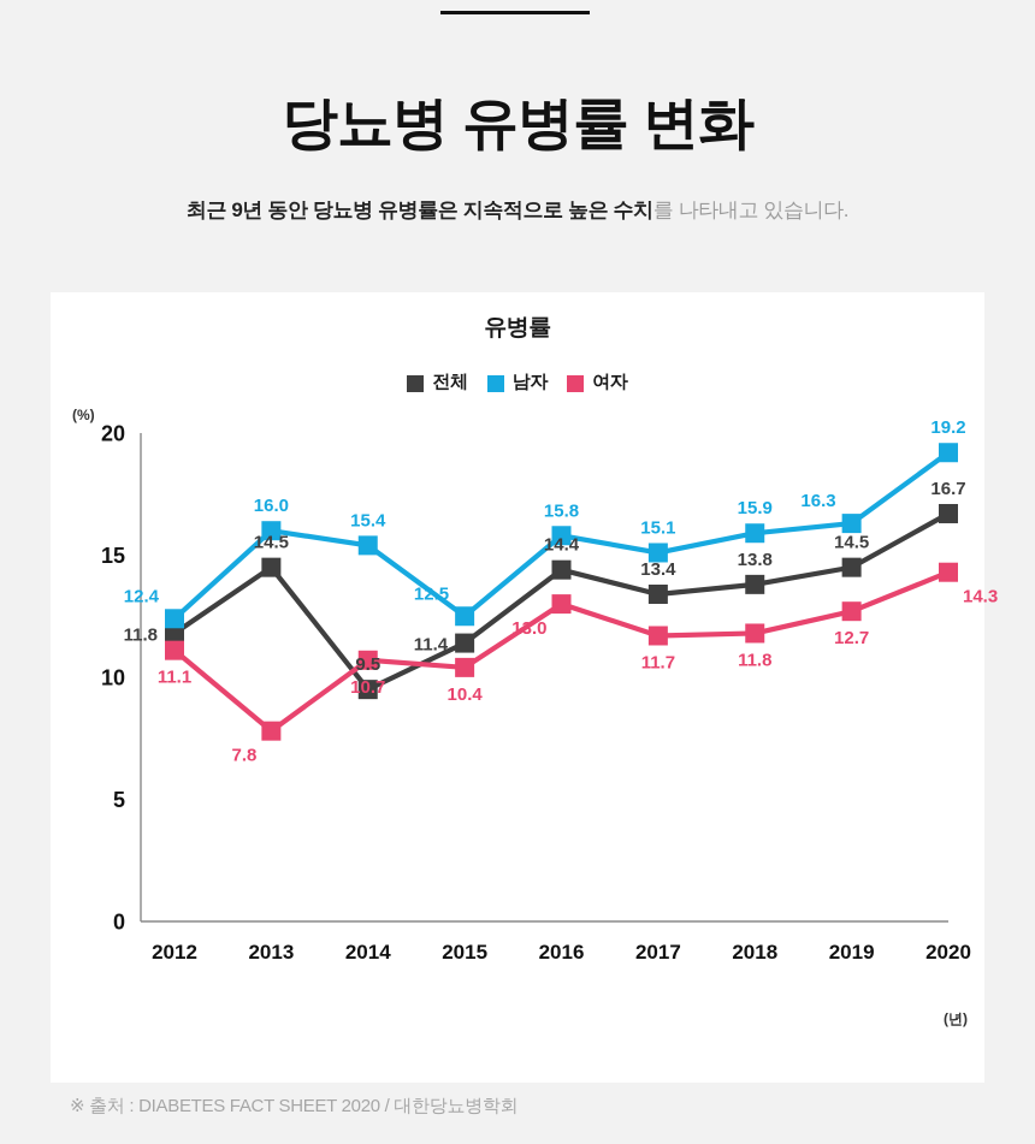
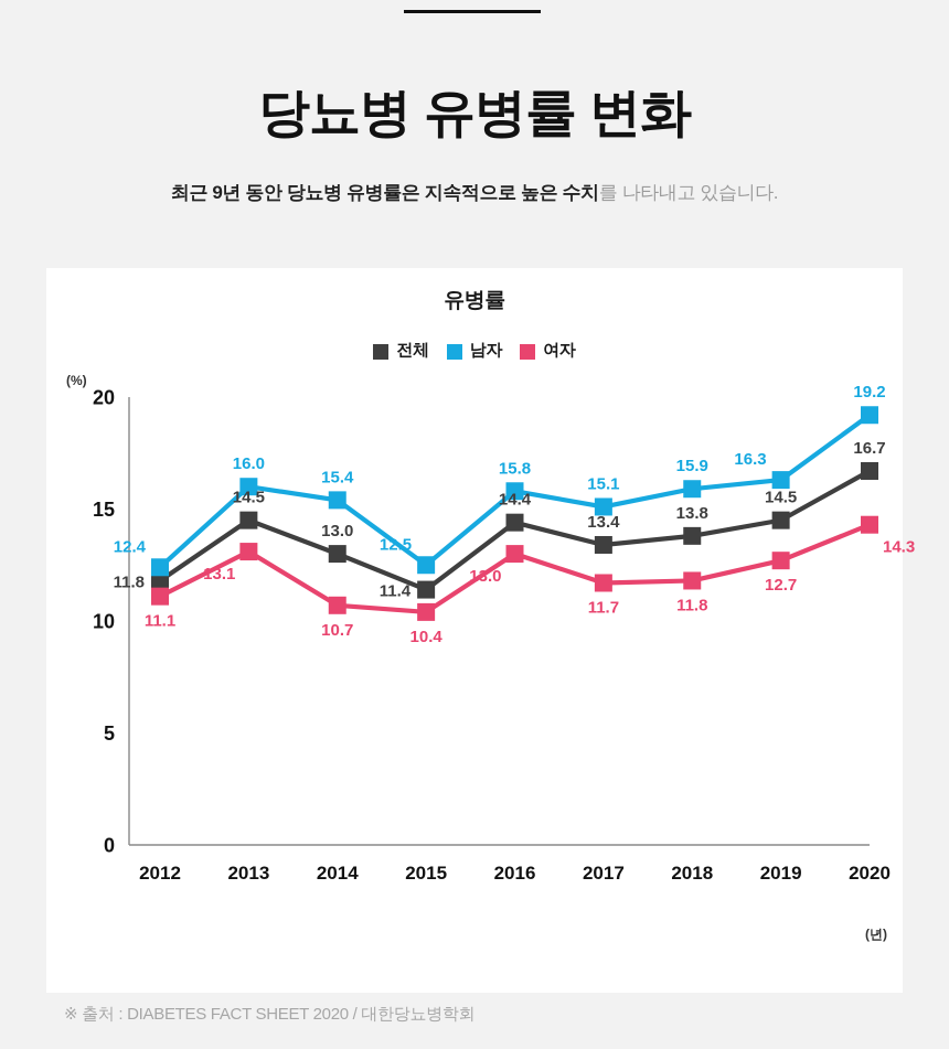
여자/2013: 7.8 -> 13.1
전체/2014: 9.5 -> 13.0
